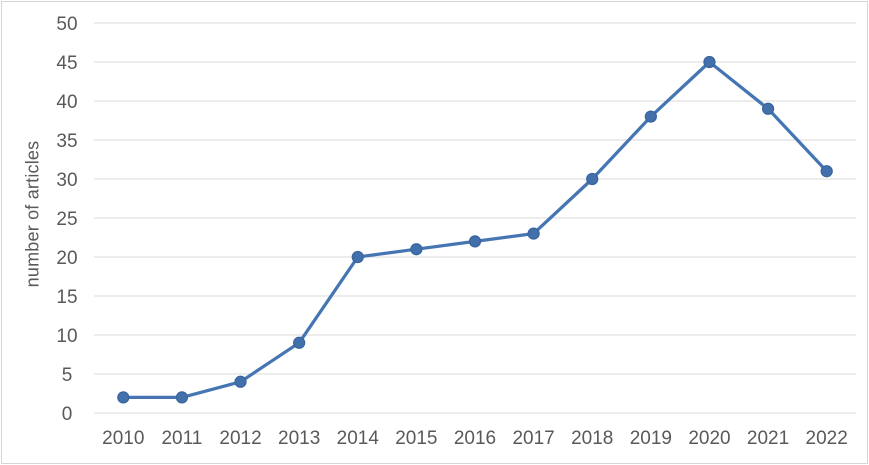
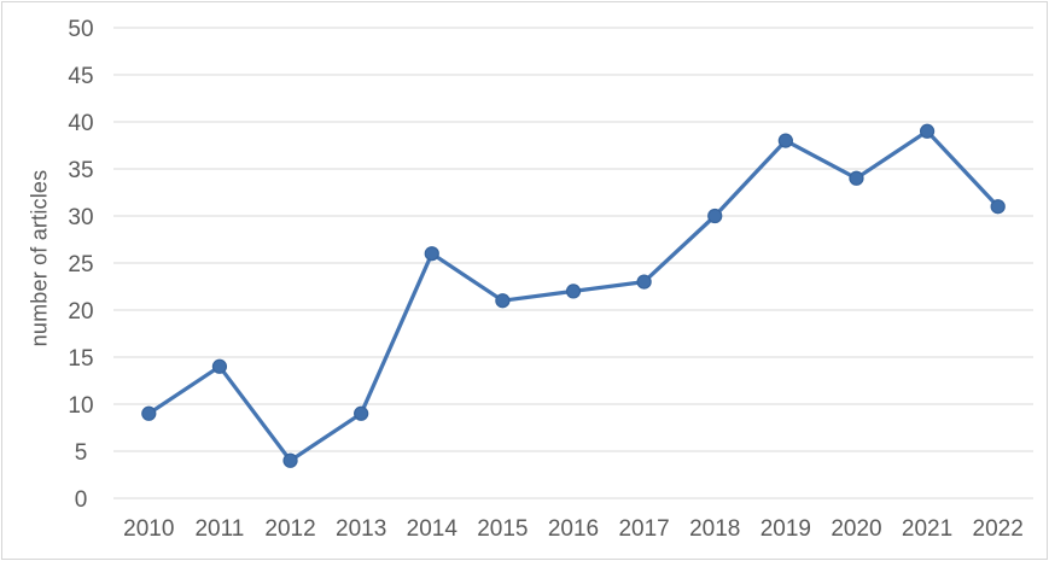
2010: 2 -> 9
2011: 2 -> 14
2014: 20 -> 26
2020: 45 -> 34
